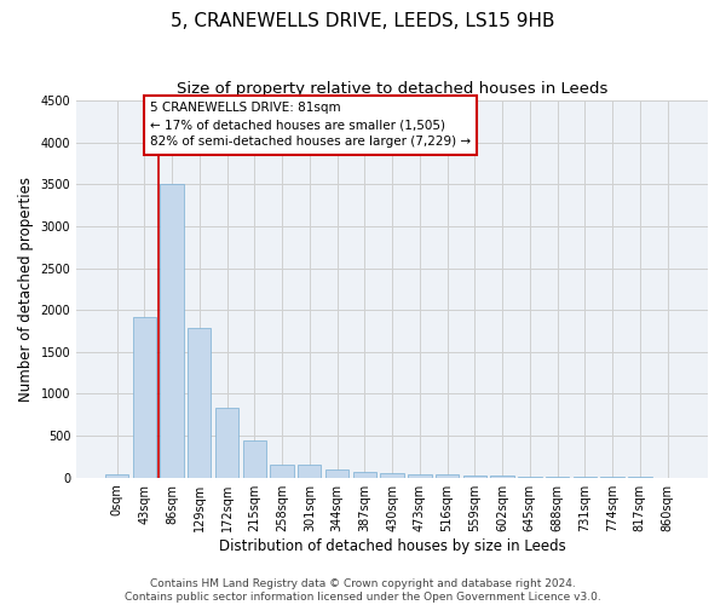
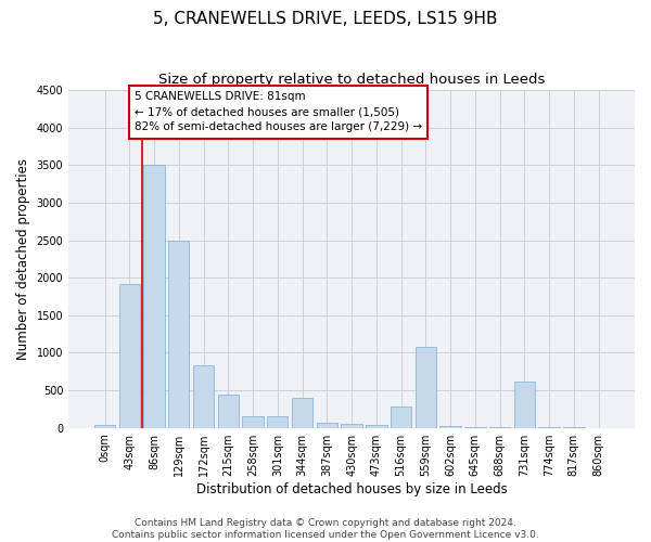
129sqm: 1780 -> 2500
344sqm: 90 -> 400
516sqm: 40 -> 280
559sqm: 20 -> 1080
731sqm: 10 -> 620
